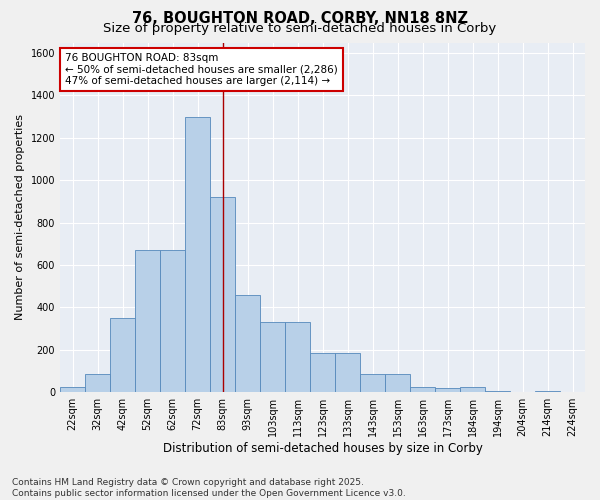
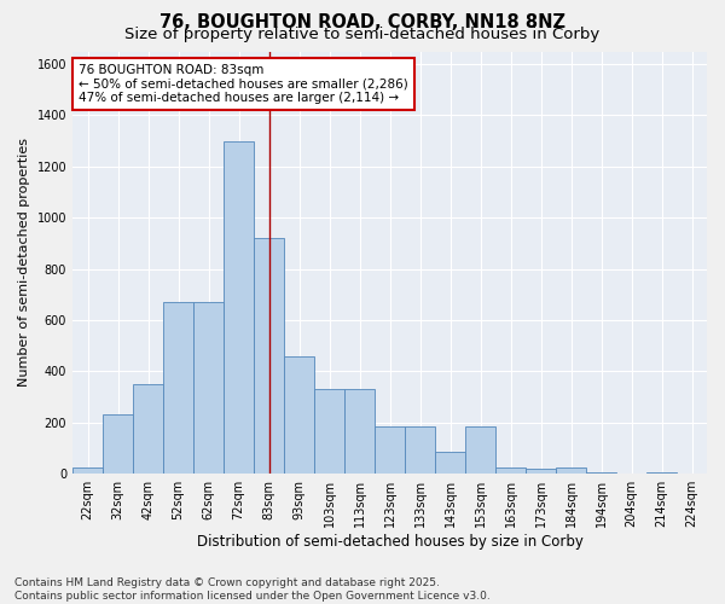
32sqm: 85 -> 230
153sqm: 85 -> 185
